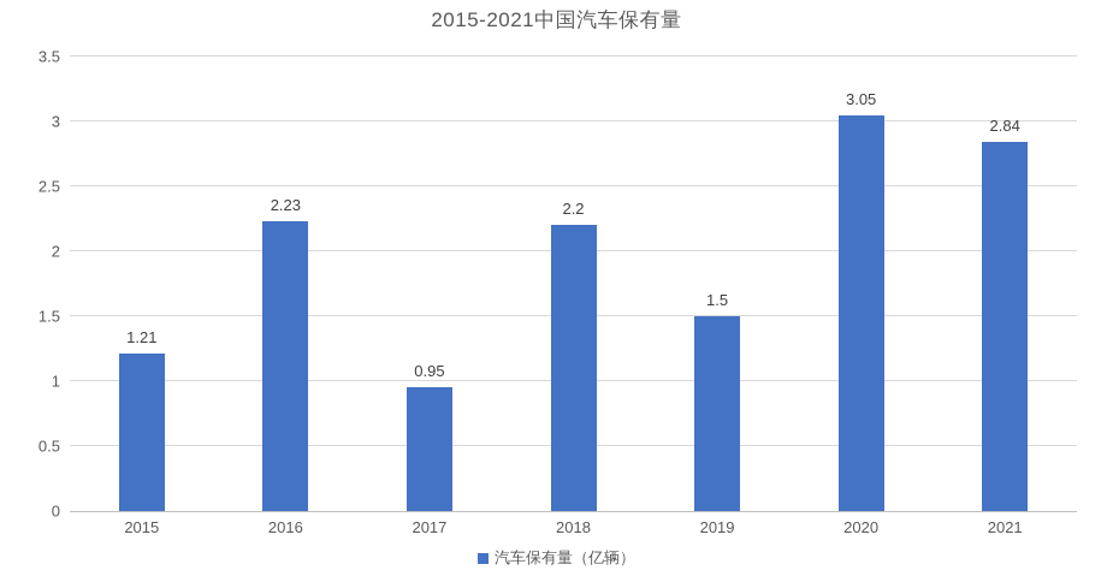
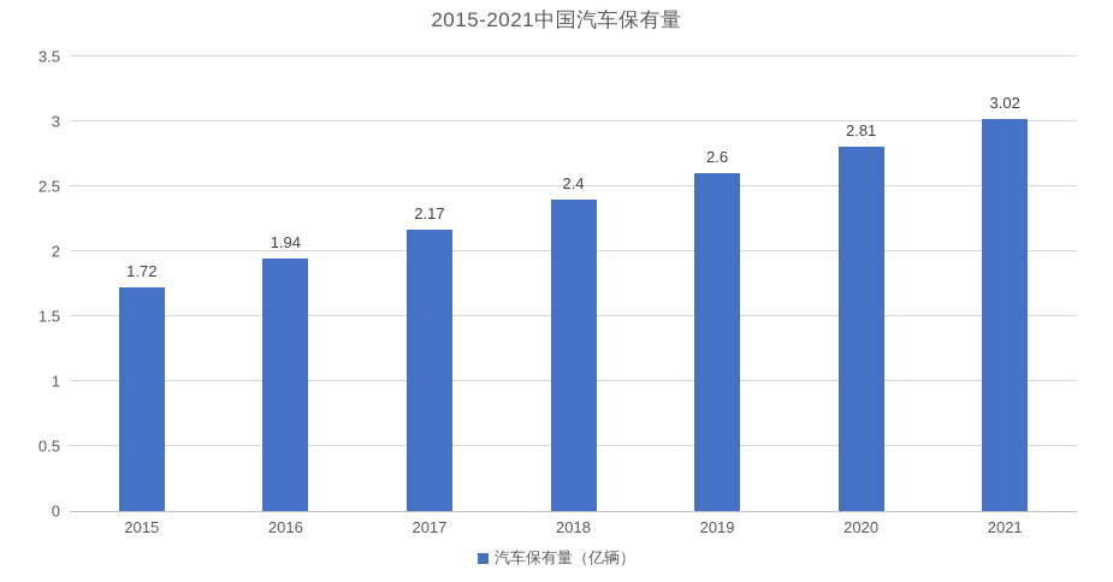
2015: 1.21 -> 1.72
2016: 2.23 -> 1.94
2017: 0.95 -> 2.17
2018: 2.2 -> 2.4
2019: 1.5 -> 2.6
2020: 3.05 -> 2.81
2021: 2.84 -> 3.02
